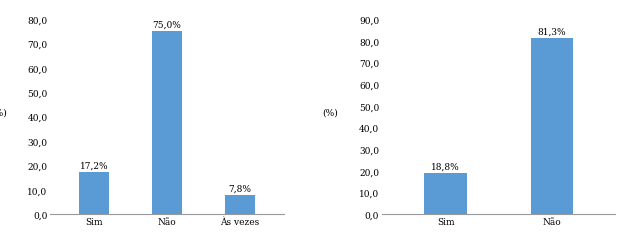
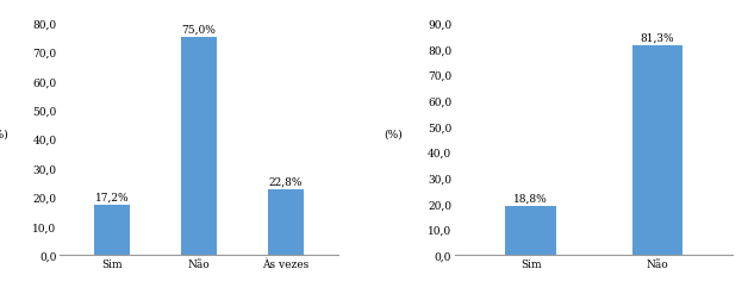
Às vezes: 7,8% -> 22,8%
